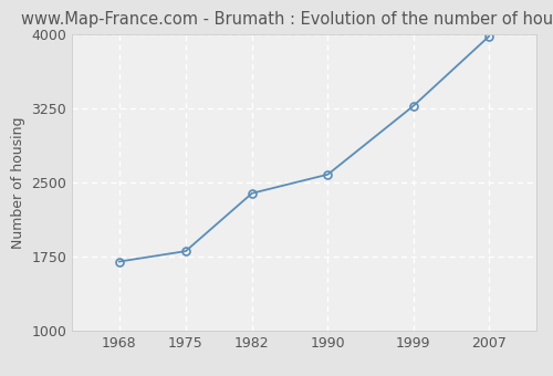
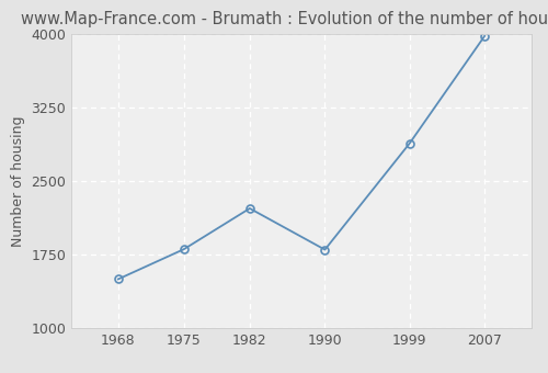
1968: 1700 -> 1500
1982: 2390 -> 2220
1990: 2580 -> 1800
1999: 3270 -> 2880
